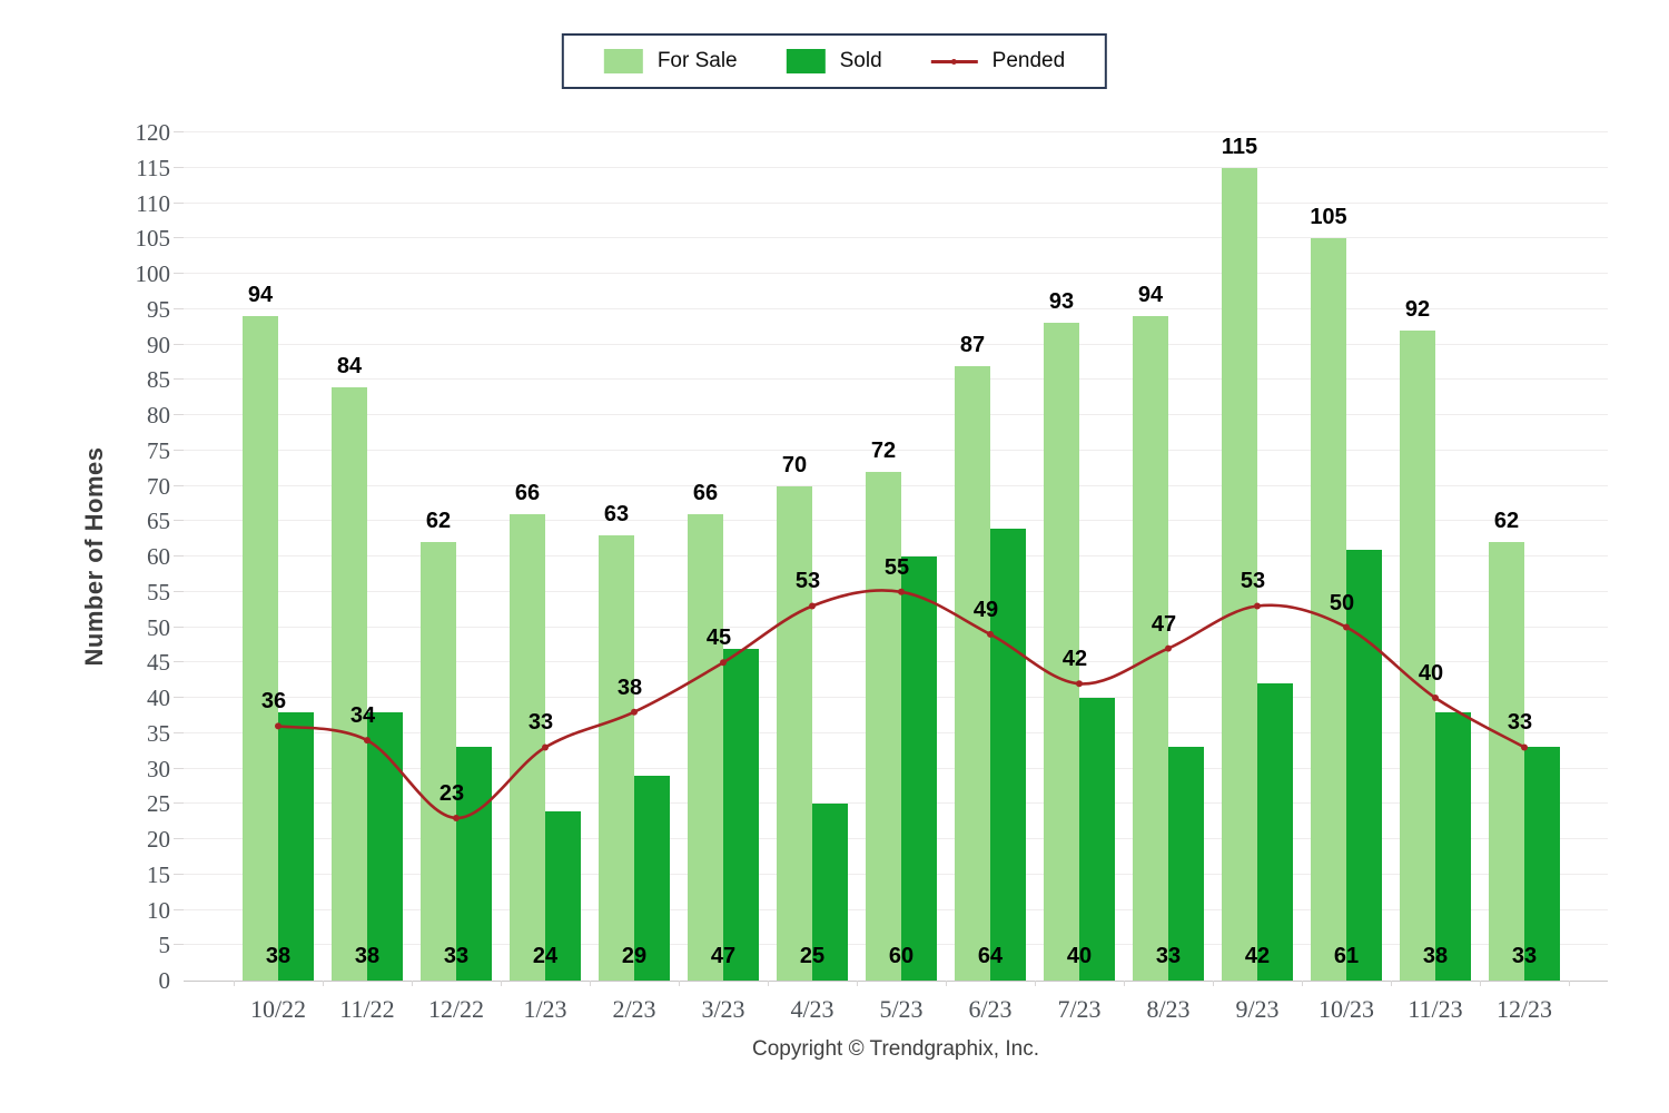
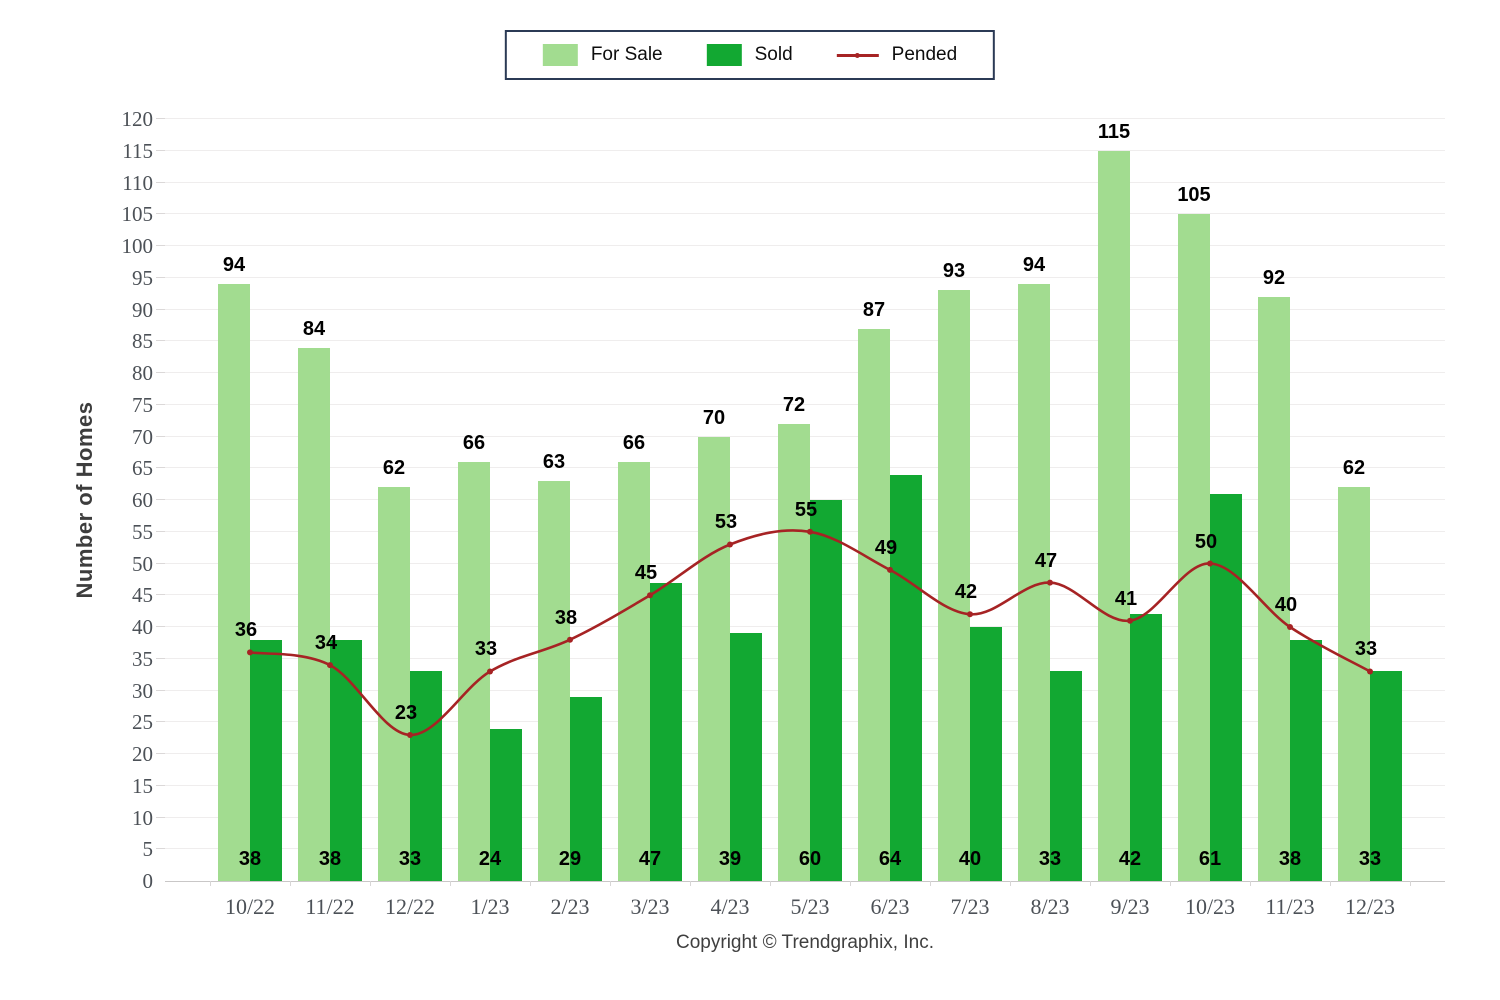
Sold/4/23: 25 -> 39
Pended/9/23: 53 -> 41
